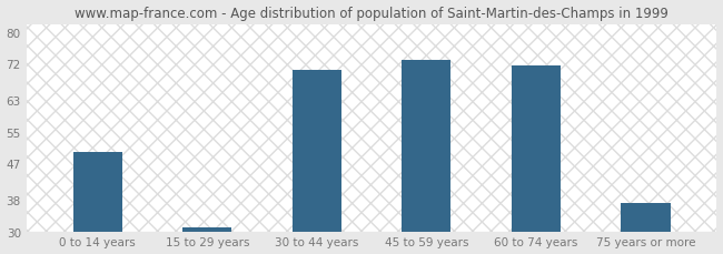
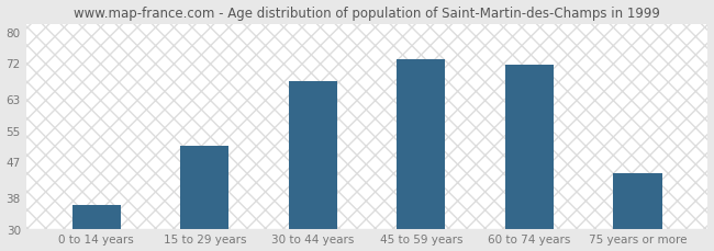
0 to 14 years: 50.0 -> 36.0
15 to 29 years: 31.0 -> 51.0
30 to 44 years: 70.5 -> 67.5
75 years or more: 37.0 -> 44.0
